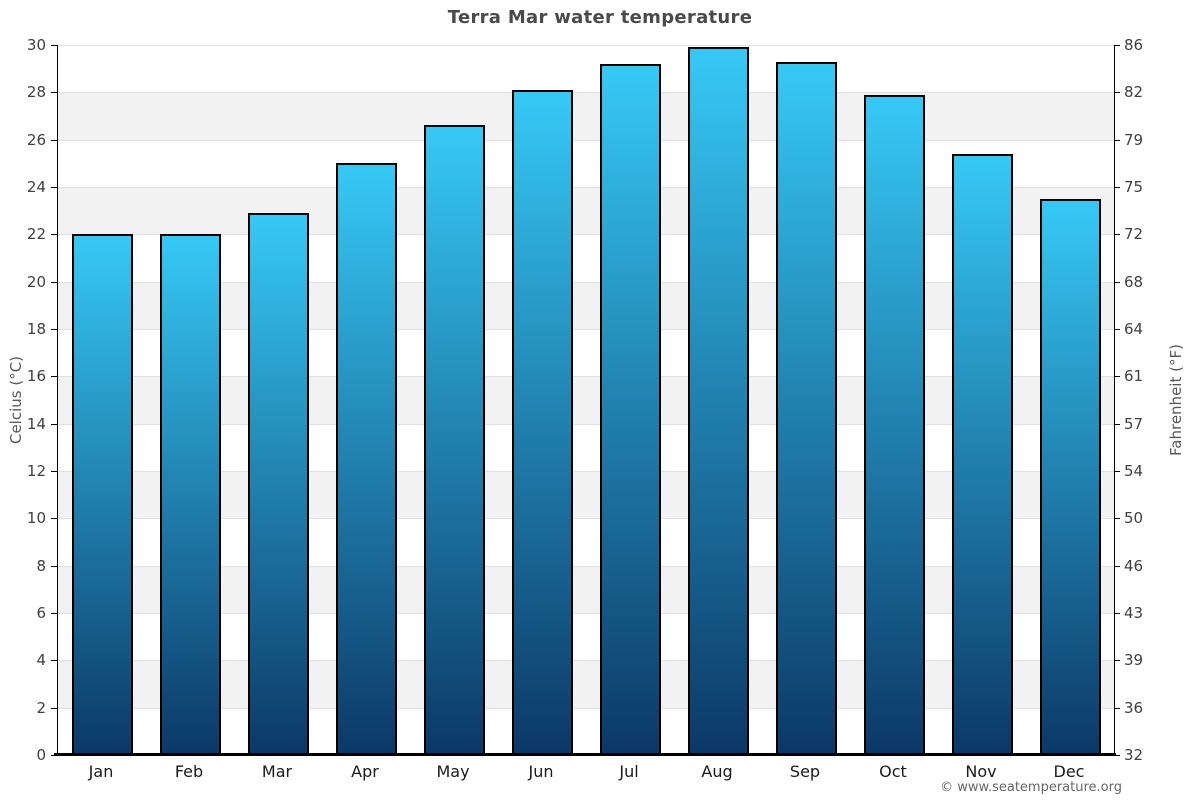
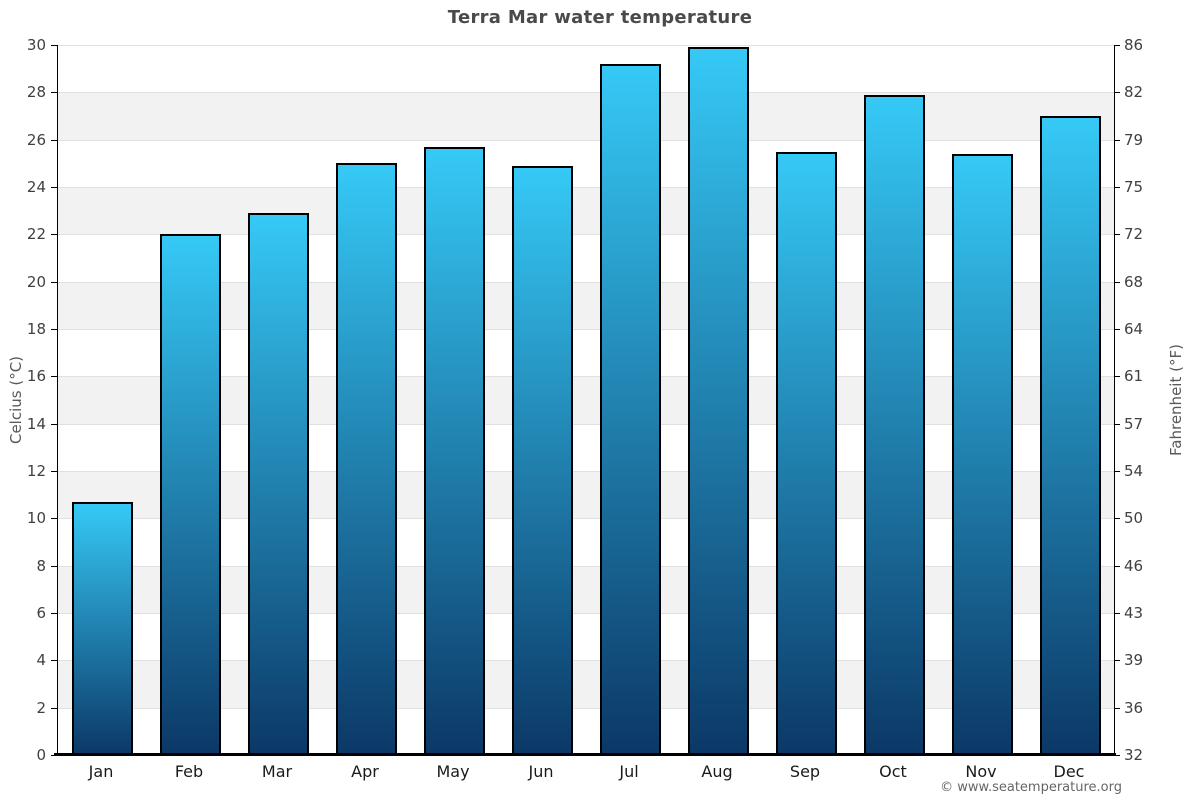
Jan: 22.0 -> 10.7
May: 26.6 -> 25.7
Jun: 28.1 -> 24.9
Sep: 29.3 -> 25.5
Dec: 23.5 -> 27.0
